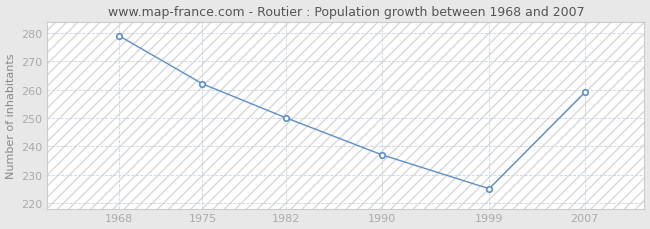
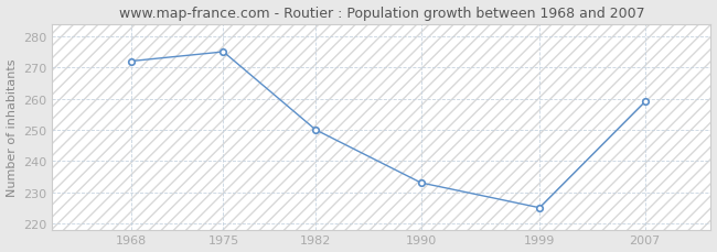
1968: 279 -> 272
1975: 262 -> 275
1990: 237 -> 233
